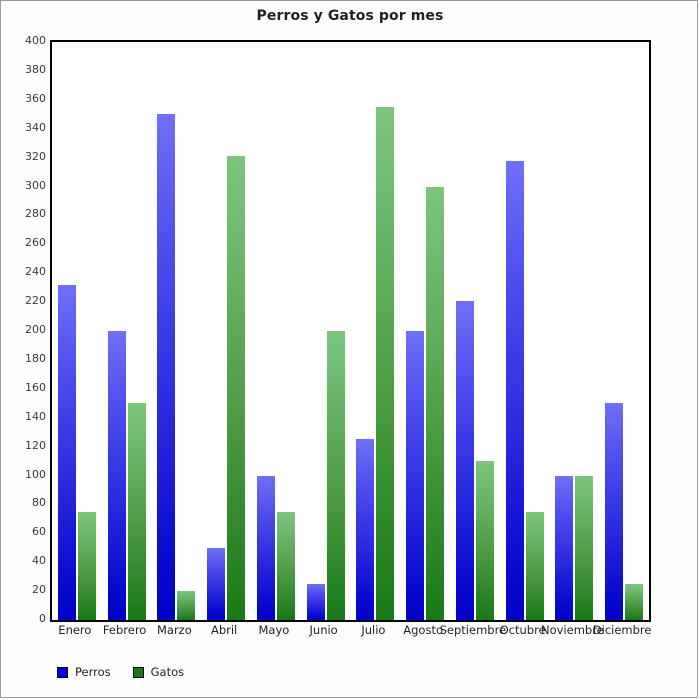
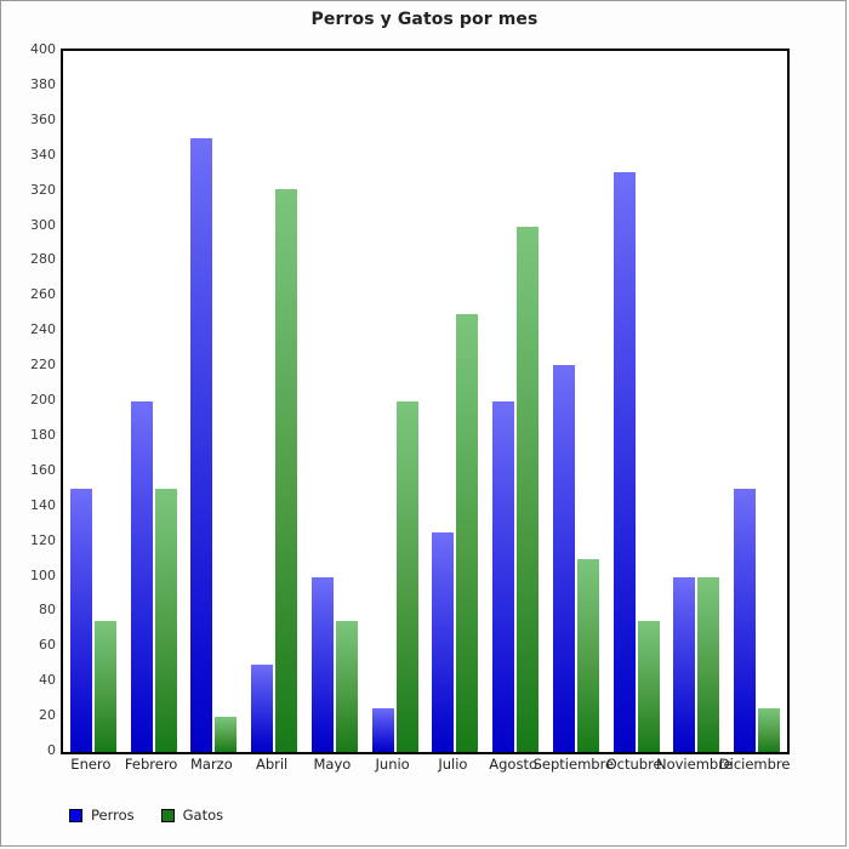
Perros/Enero: 232 -> 150
Gatos/Julio: 355 -> 250
Perros/Octubre: 318 -> 331
